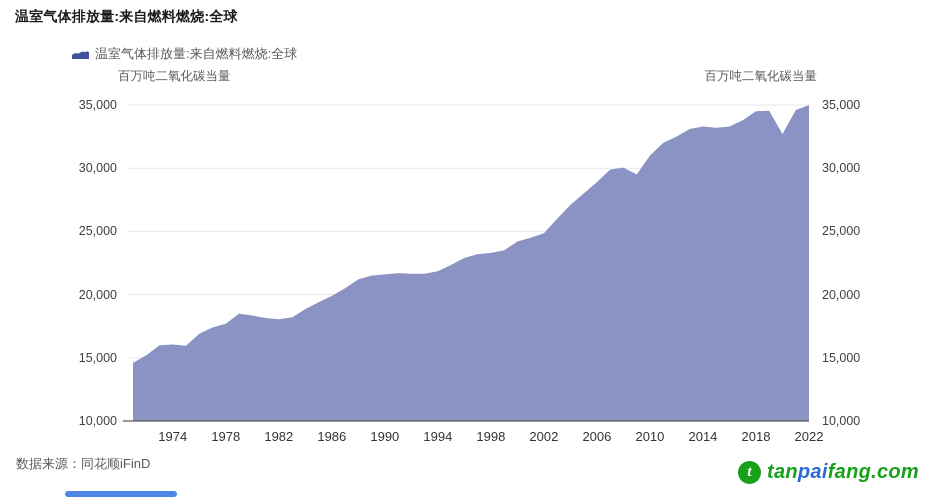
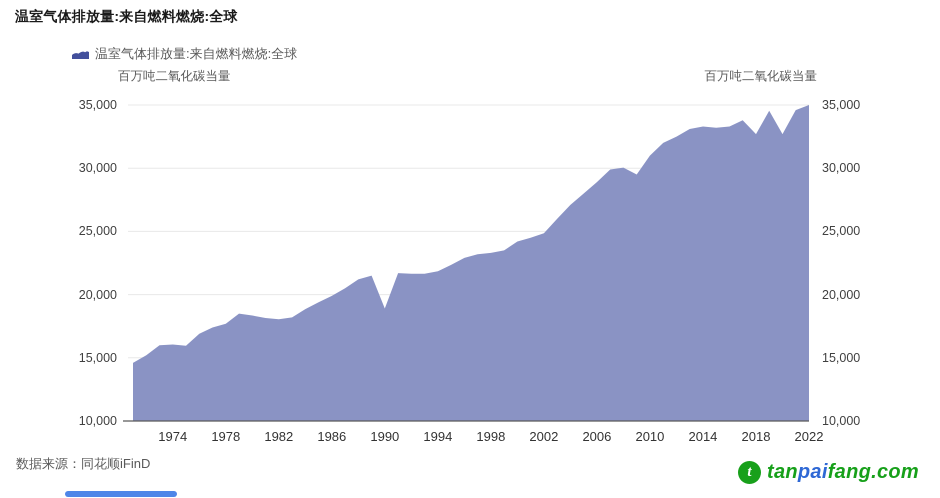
1990: 21600 -> 18900
2018: 34500 -> 32700
